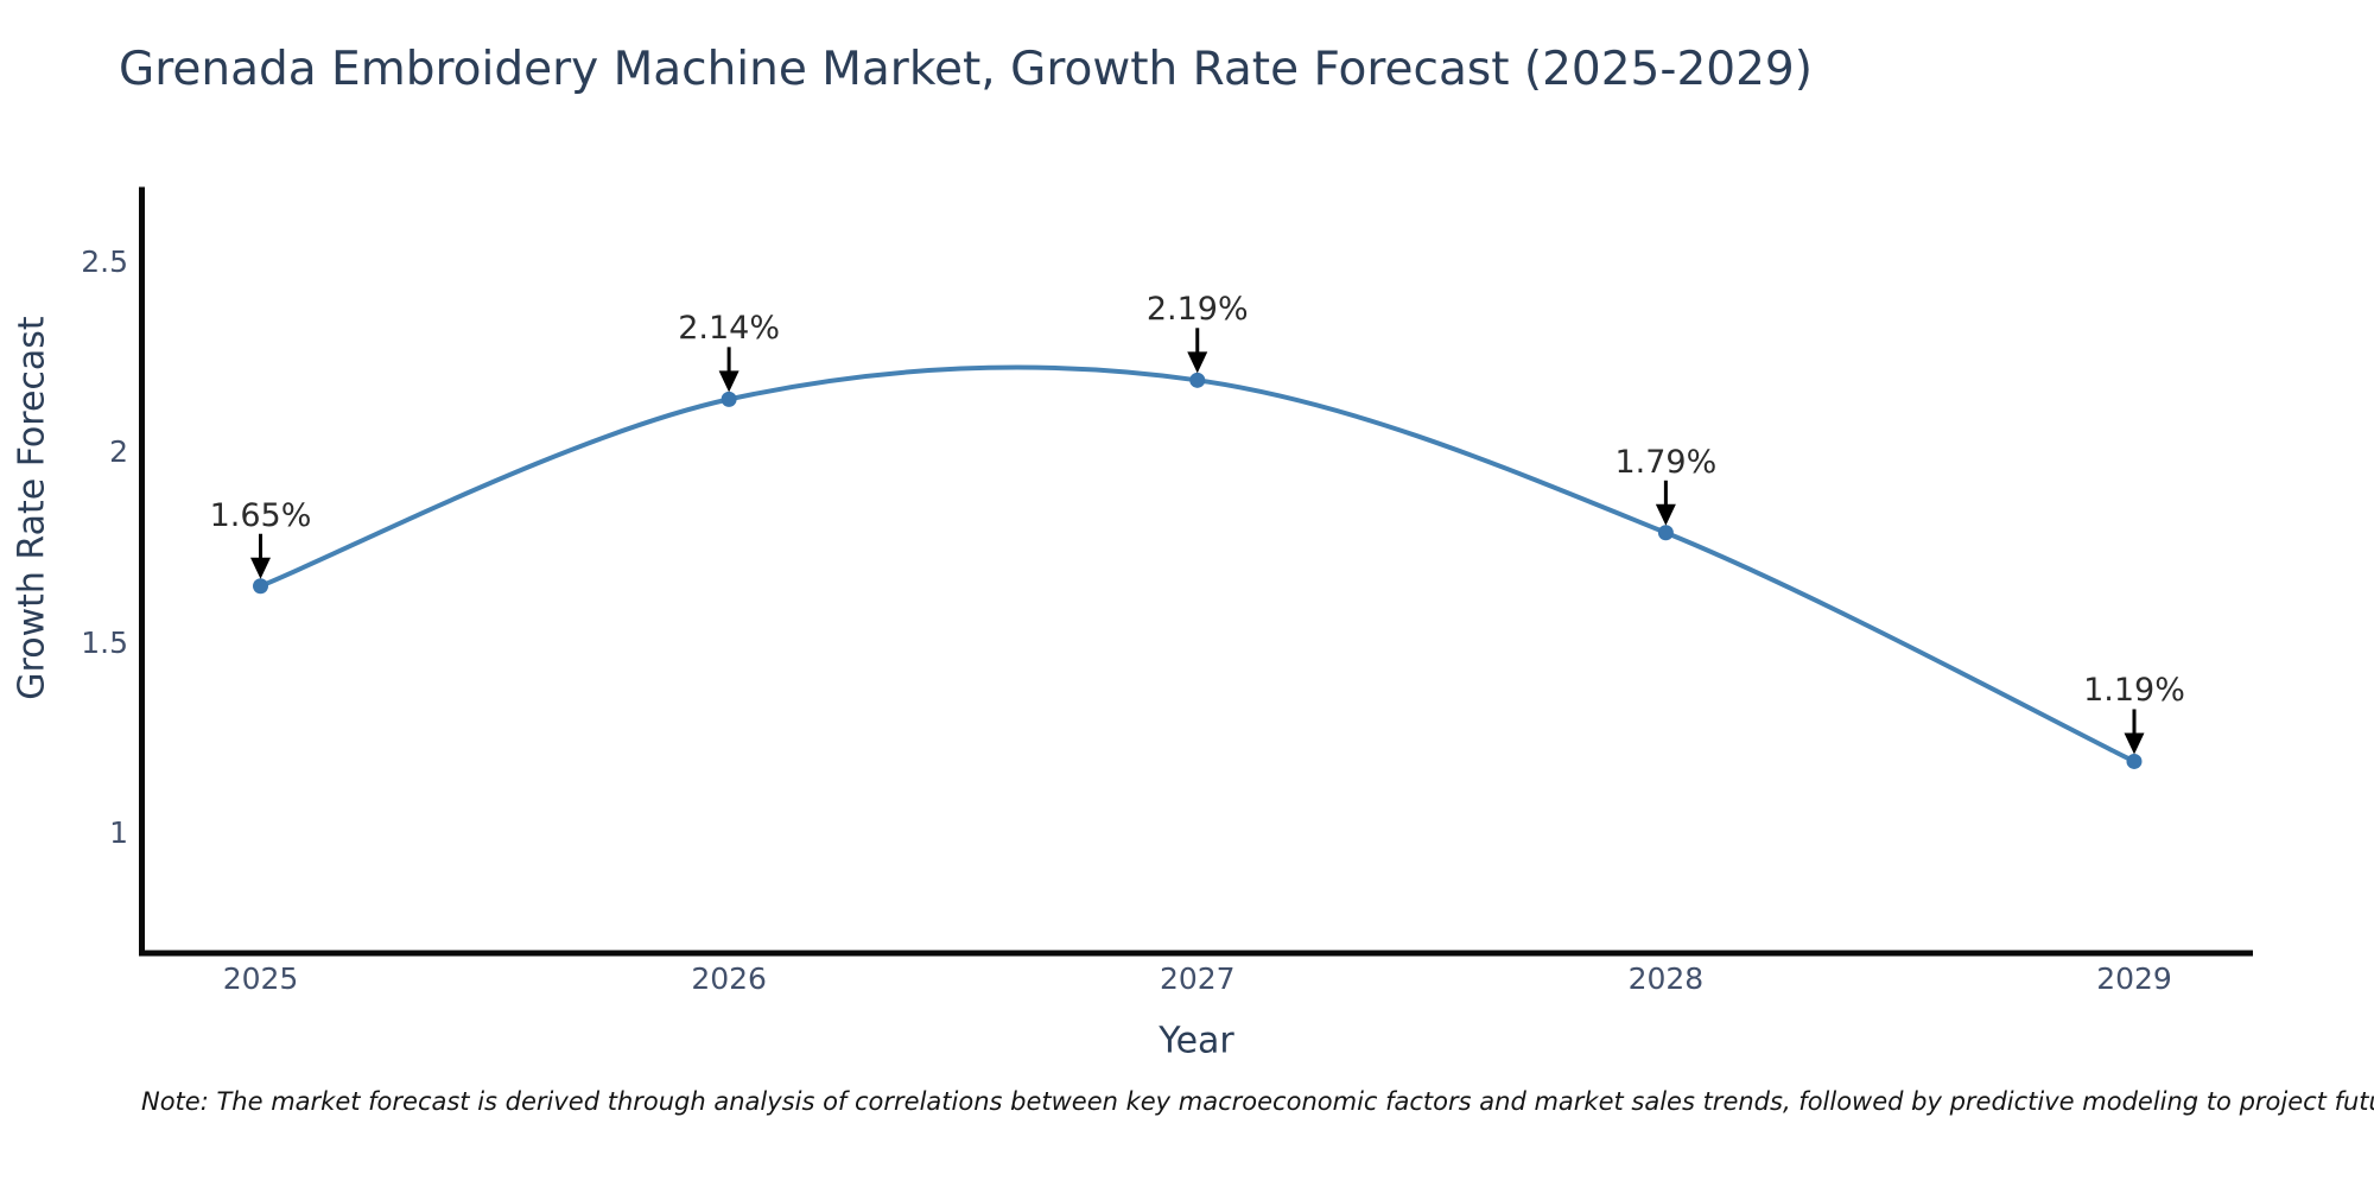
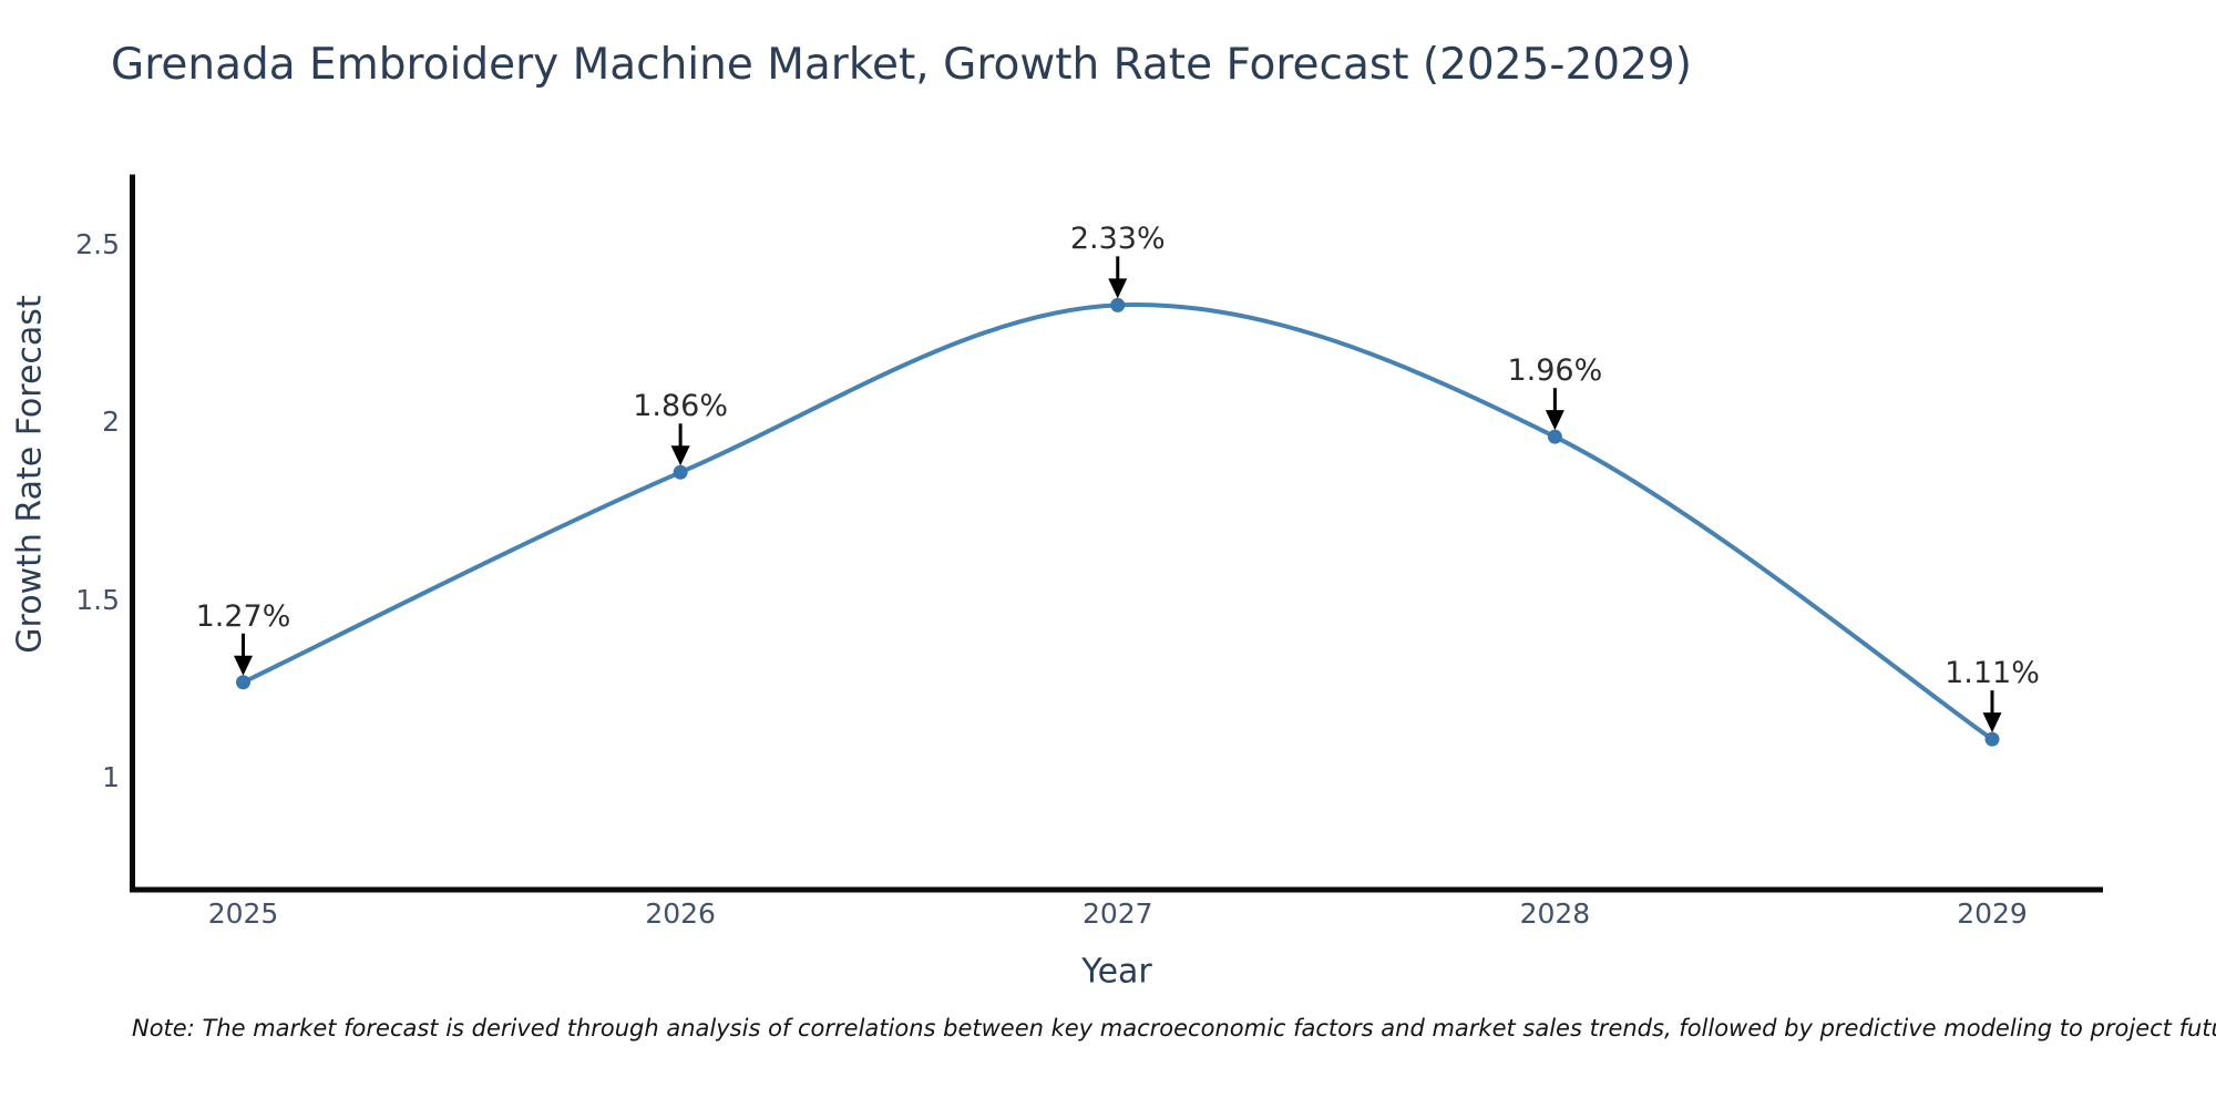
2025: 1.65% -> 1.27%
2026: 2.14% -> 1.86%
2027: 2.19% -> 2.33%
2028: 1.79% -> 1.96%
2029: 1.19% -> 1.11%
